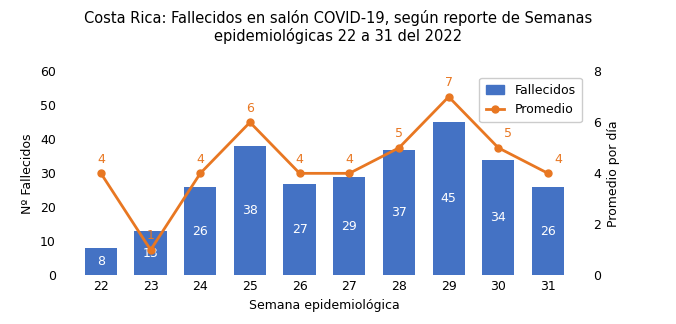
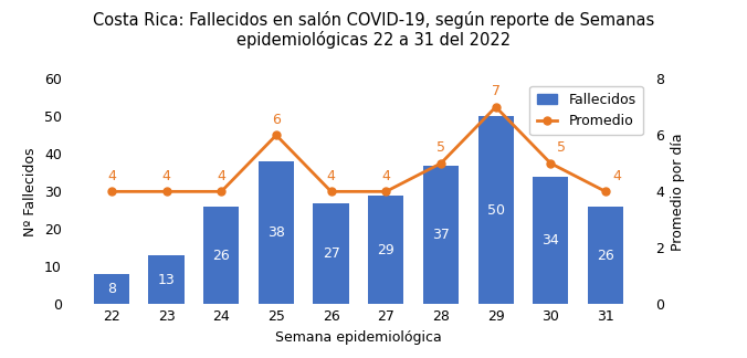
Promedio/23: 1 -> 4
Fallecidos/29: 45 -> 50
